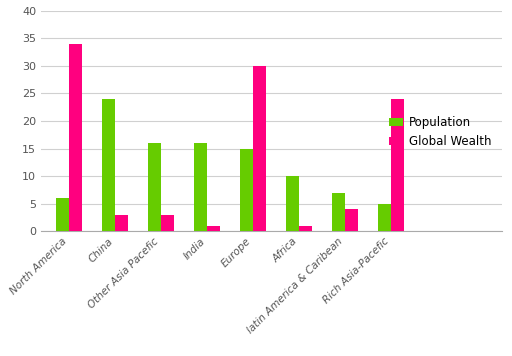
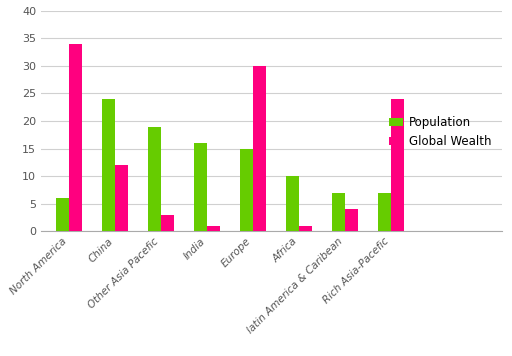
Global Wealth/China: 3 -> 12
Population/Other Asia Pacefic: 16 -> 19
Population/Rich Asia-Pacefic: 5 -> 7
